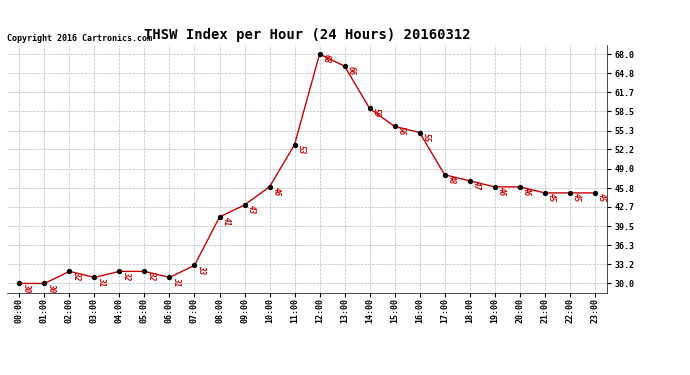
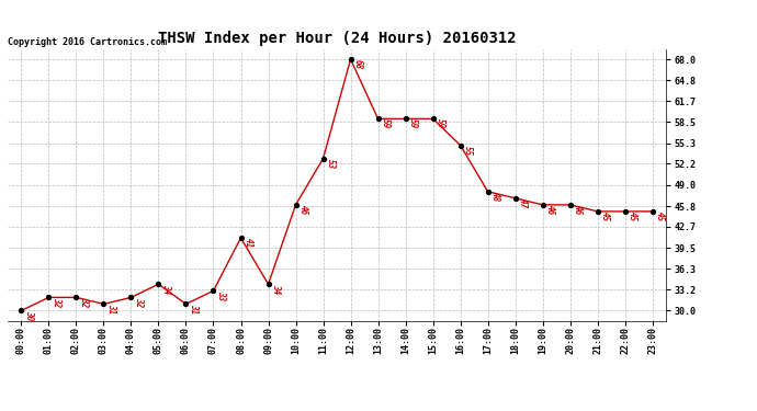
01:00: 30 -> 32
05:00: 32 -> 34
09:00: 43 -> 34
13:00: 66 -> 59
15:00: 56 -> 59
